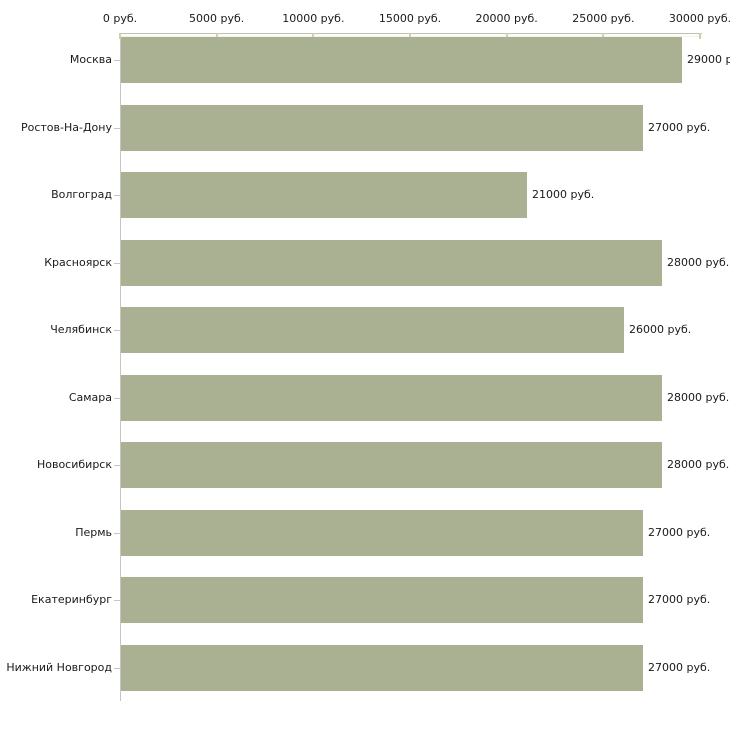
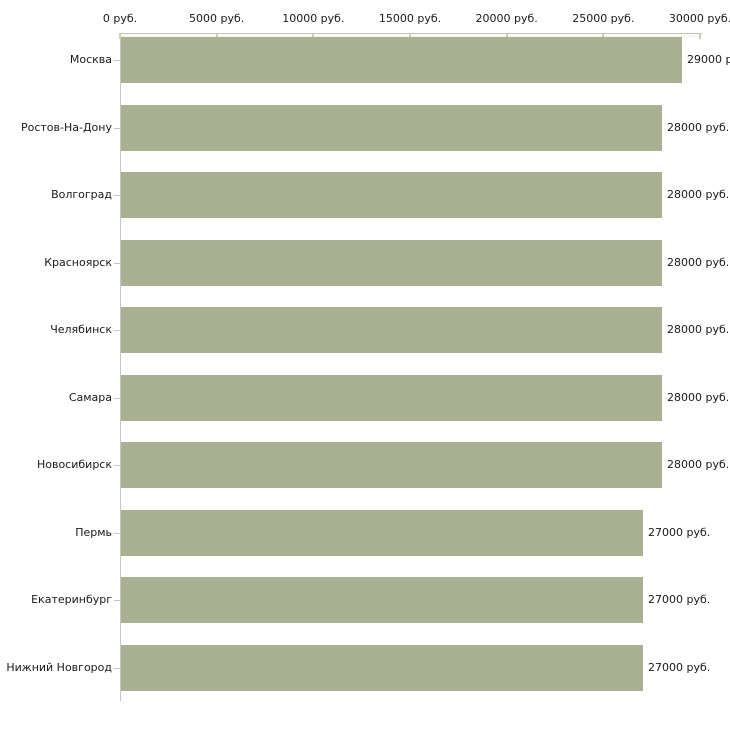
Ростов-На-Дону: 27000 -> 28000
Волгоград: 21000 -> 28000
Челябинск: 26000 -> 28000
